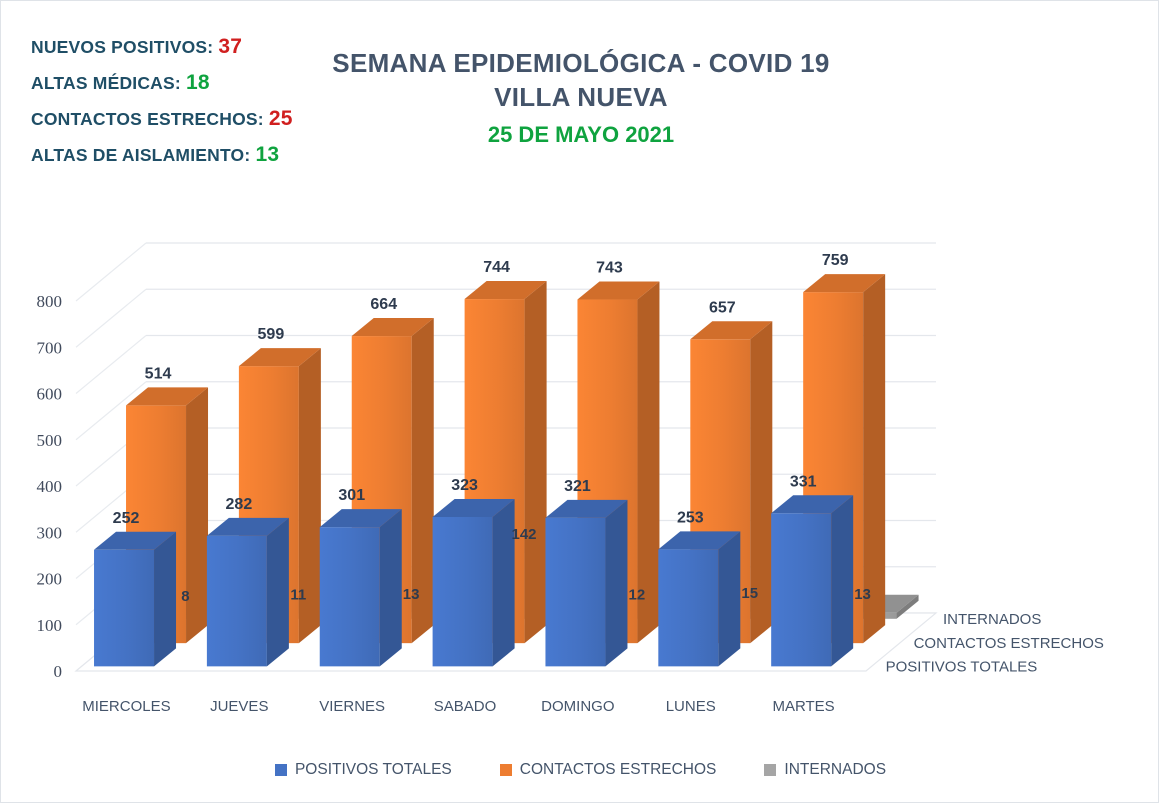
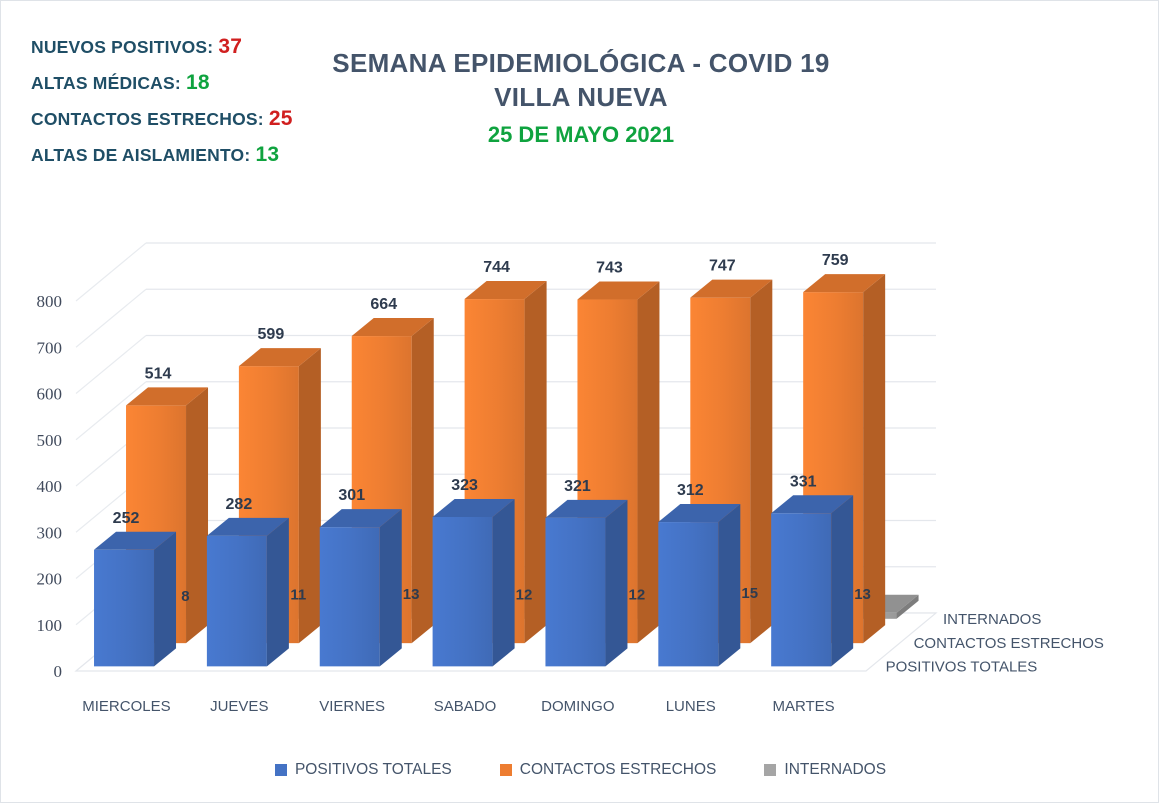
INTERNADOS/SABADO: 142 -> 12
POSITIVOS TOTALES/LUNES: 253 -> 312
CONTACTOS ESTRECHOS/LUNES: 657 -> 747
